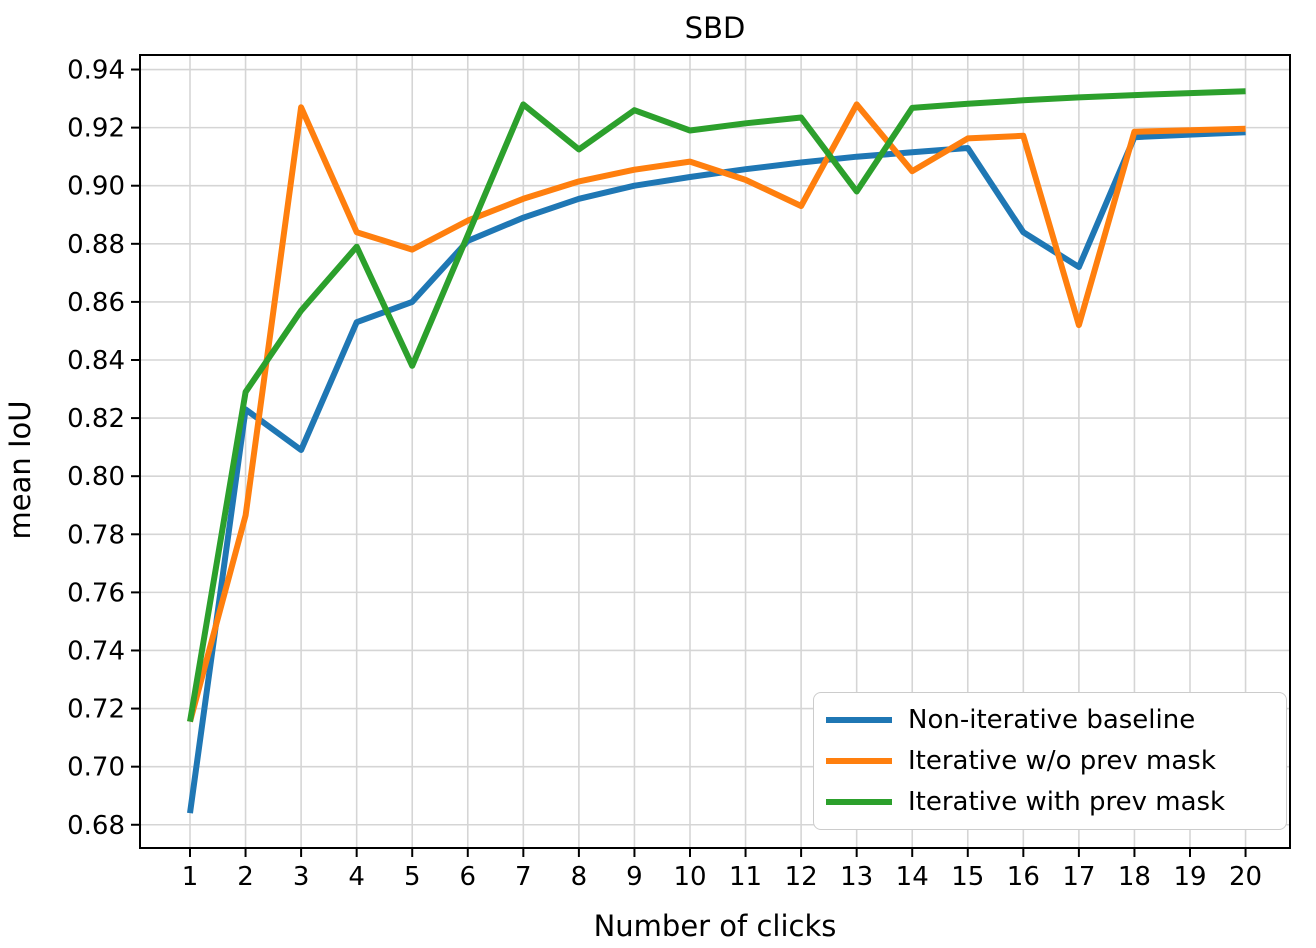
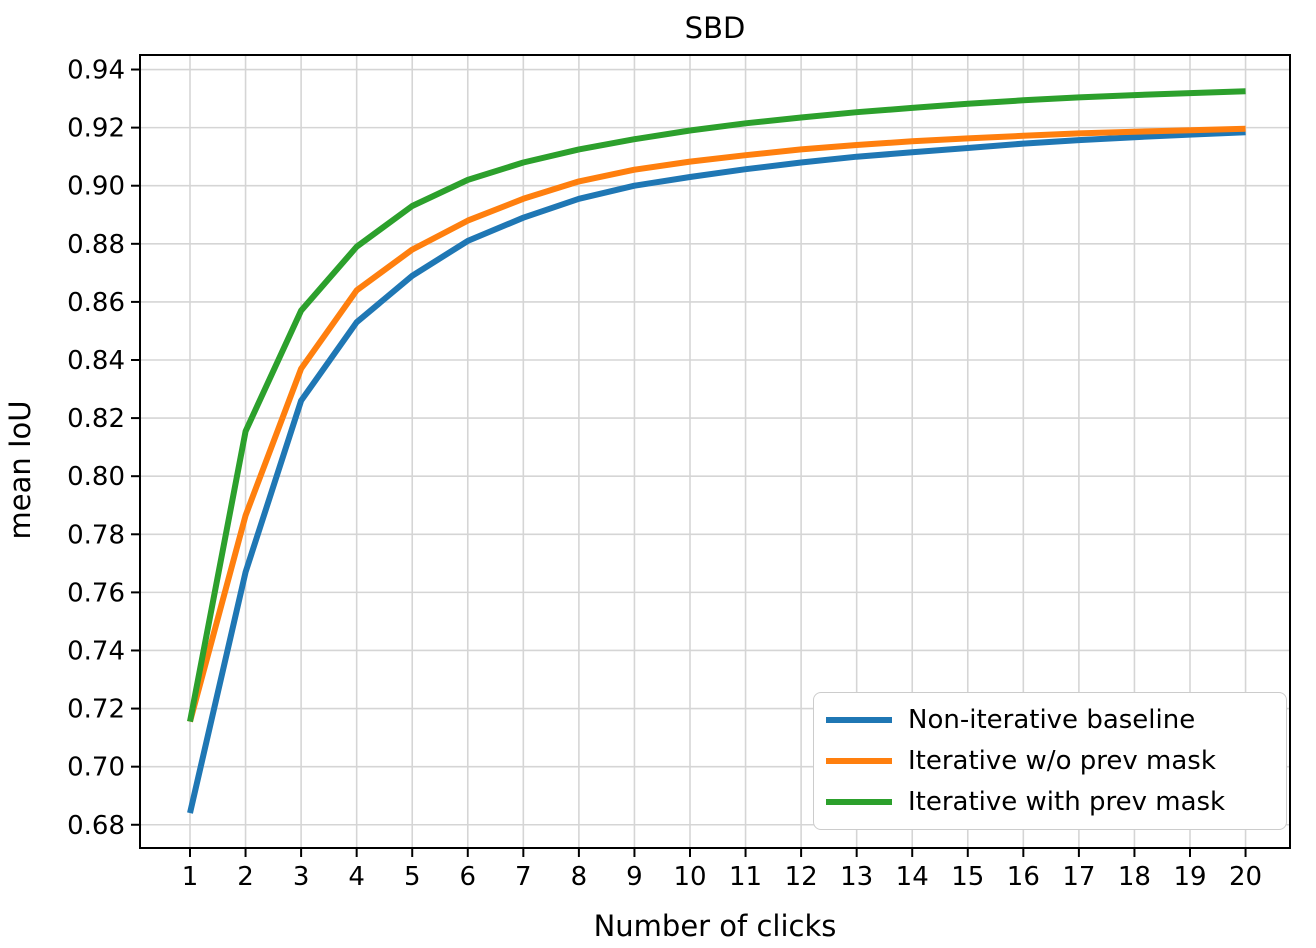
Non-iterative baseline/2: 0.823 -> 0.767
Iterative with prev mask/2: 0.829 -> 0.816
Non-iterative baseline/3: 0.809 -> 0.826
Iterative w/o prev mask/3: 0.927 -> 0.837
Iterative w/o prev mask/4: 0.884 -> 0.864
Non-iterative baseline/5: 0.860 -> 0.869
Iterative with prev mask/5: 0.838 -> 0.893
Iterative with prev mask/6: 0.883 -> 0.902
Iterative with prev mask/7: 0.928 -> 0.908
Iterative with prev mask/9: 0.926 -> 0.916
Iterative w/o prev mask/11: 0.902 -> 0.910
Iterative w/o prev mask/12: 0.893 -> 0.912
Iterative w/o prev mask/13: 0.928 -> 0.914
Iterative with prev mask/13: 0.898 -> 0.925
Iterative w/o prev mask/14: 0.905 -> 0.915
Non-iterative baseline/16: 0.884 -> 0.914
Non-iterative baseline/17: 0.872 -> 0.916
Iterative w/o prev mask/17: 0.852 -> 0.918
